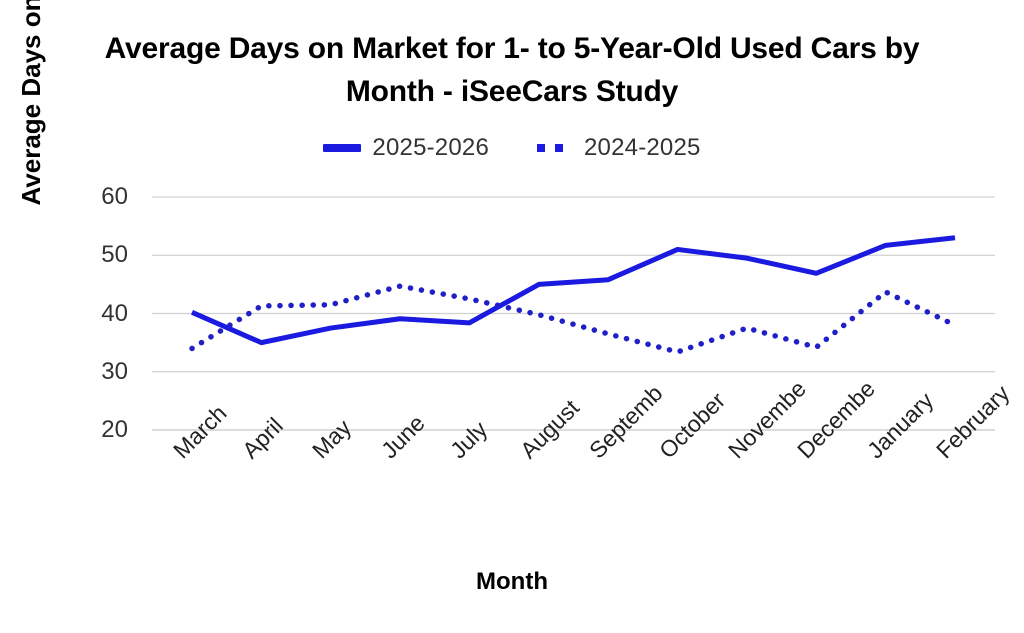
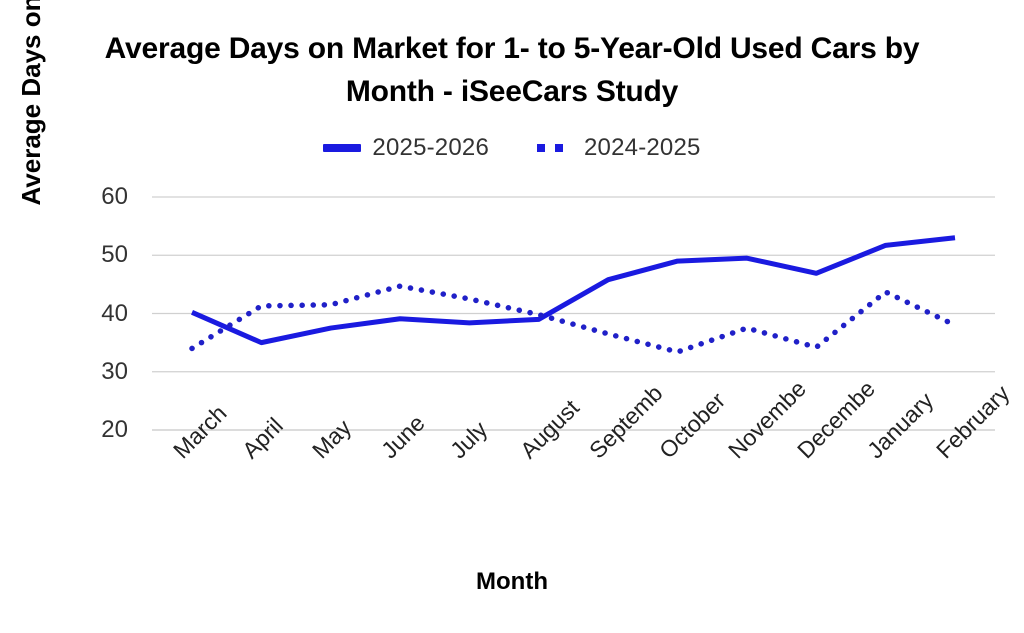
2025-2026/August: 45 -> 39
2025-2026/October: 51 -> 49
